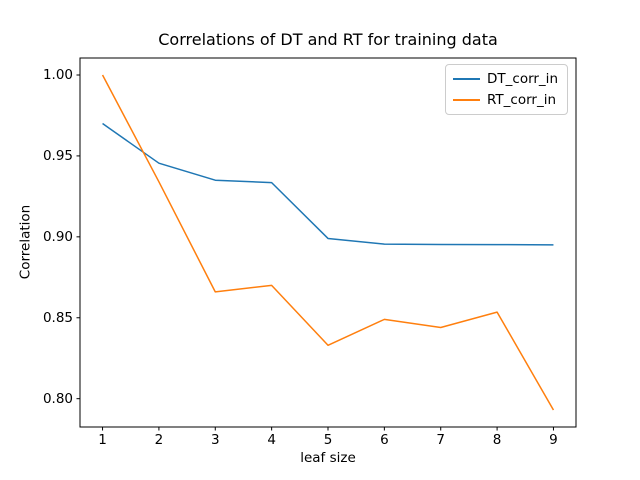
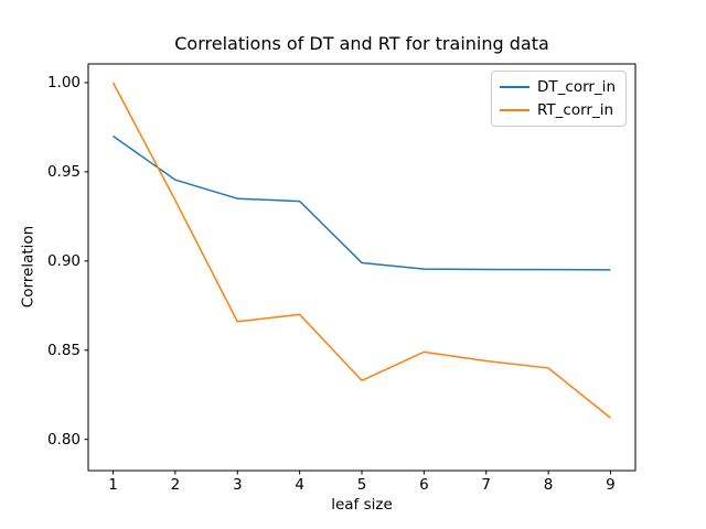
RT_corr_in/8: 0.854 -> 0.840
RT_corr_in/9: 0.793 -> 0.812
